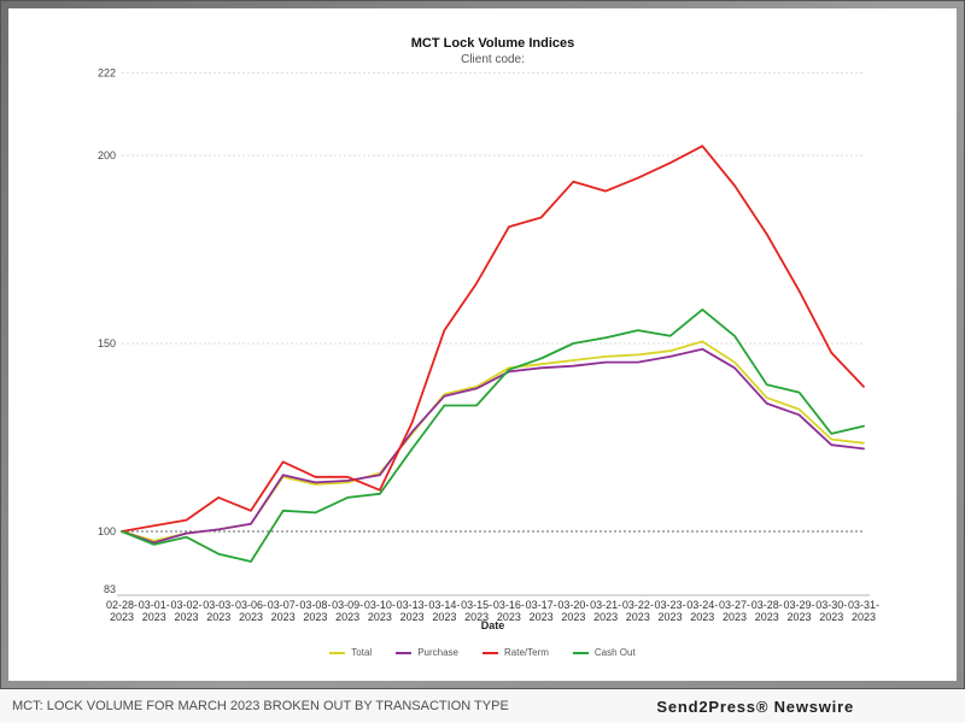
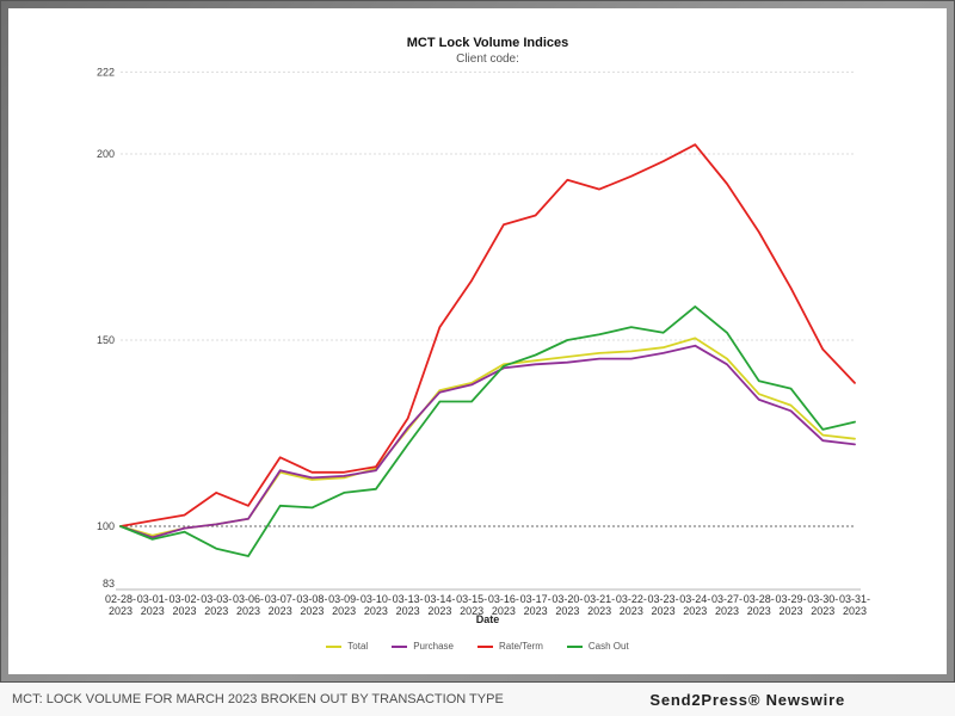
Rate/Term/03-10-2023: 111 -> 116
